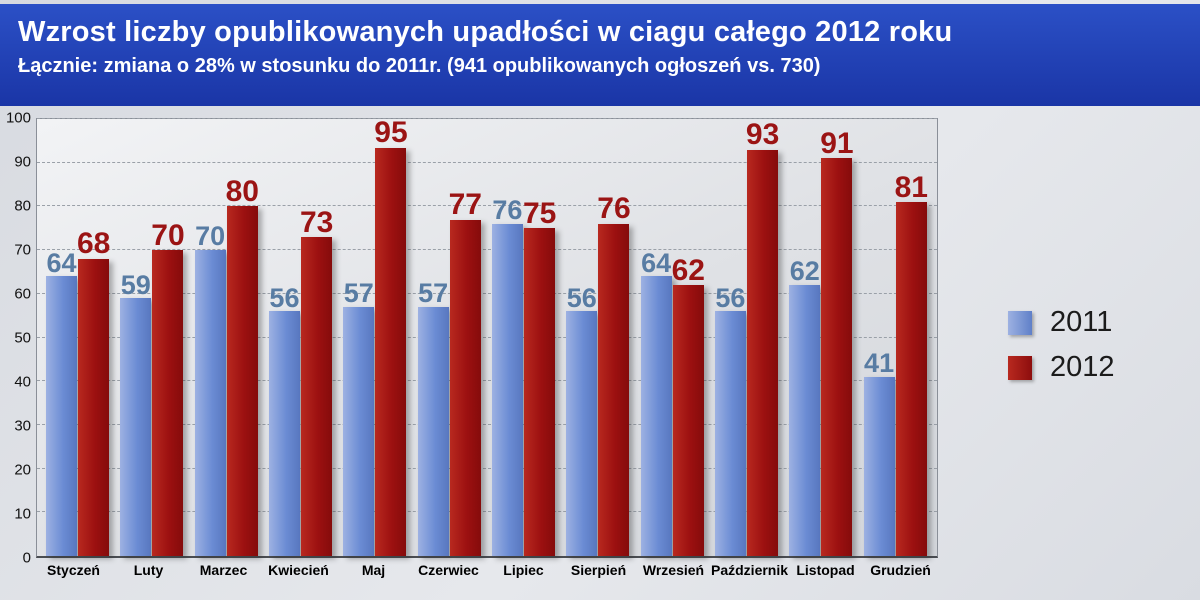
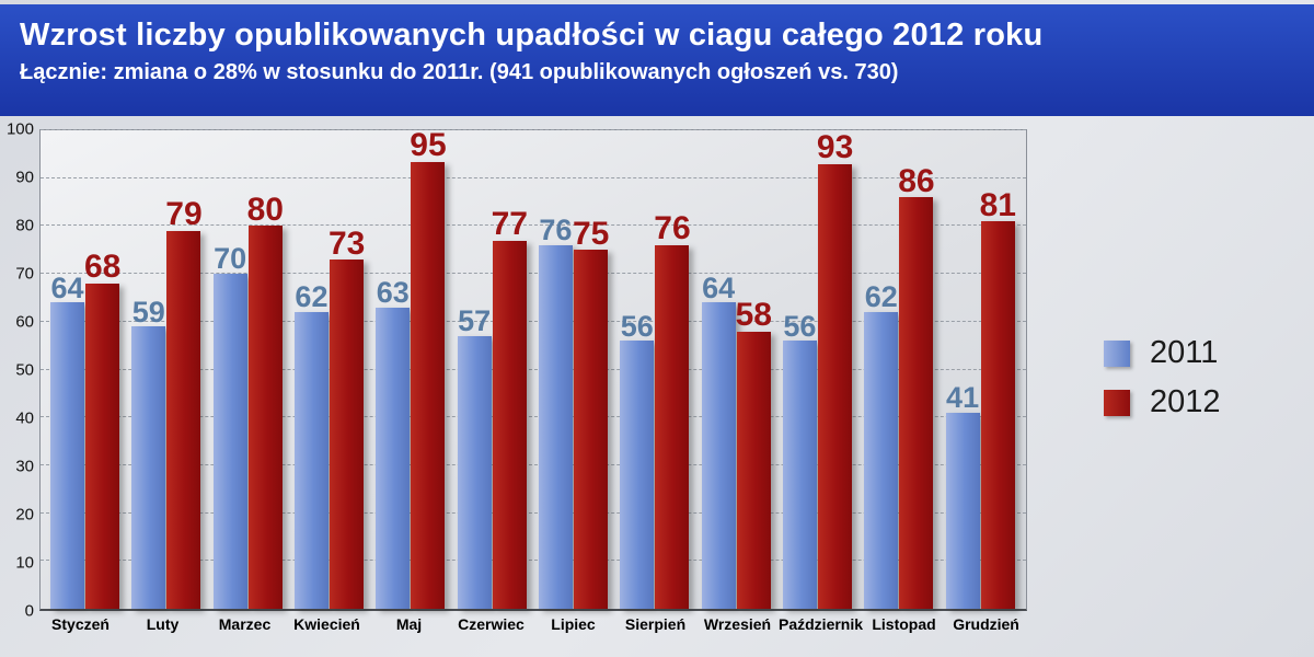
2012/Luty: 70 -> 79
2011/Kwiecień: 56 -> 62
2011/Maj: 57 -> 63
2012/Wrzesień: 62 -> 58
2012/Listopad: 91 -> 86
